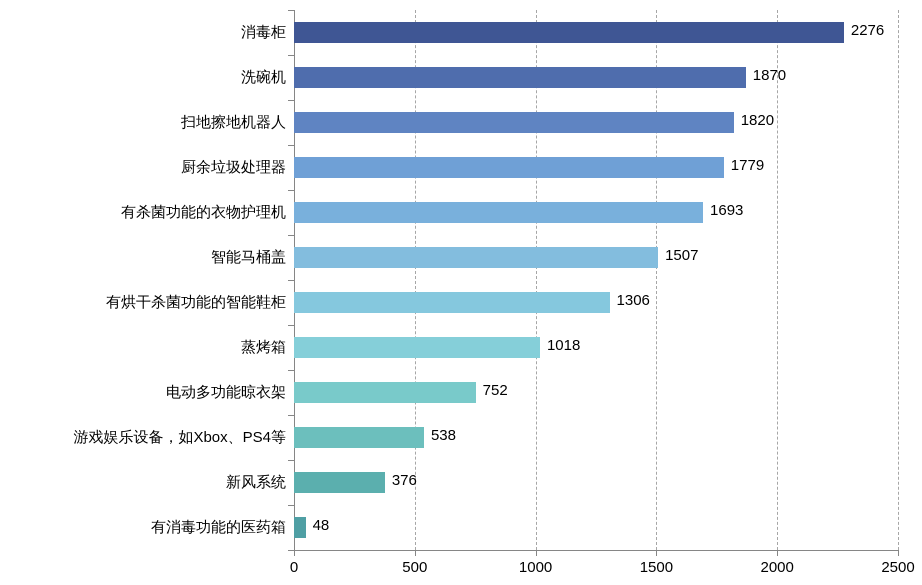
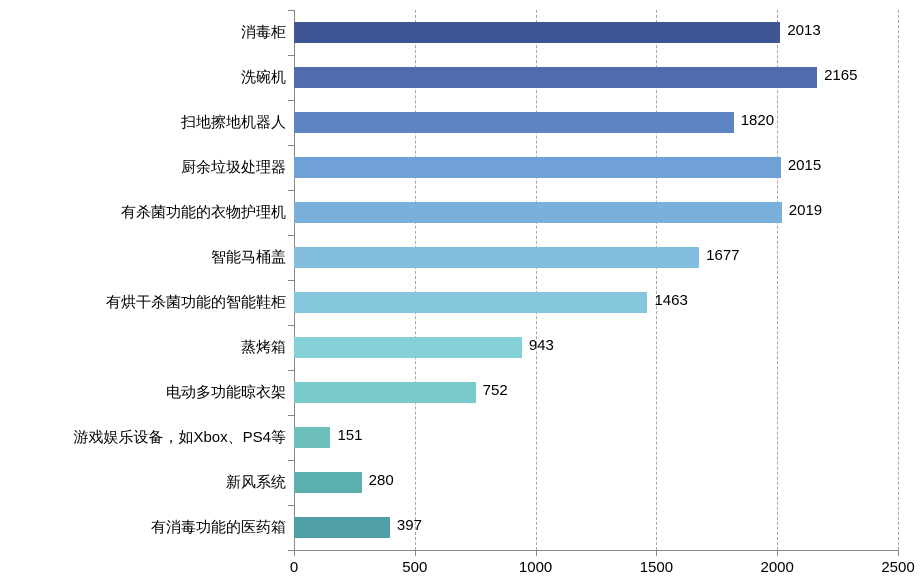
消毒柜: 2276 -> 2013
洗碗机: 1870 -> 2165
厨余垃圾处理器: 1779 -> 2015
有杀菌功能的衣物护理机: 1693 -> 2019
智能马桶盖: 1507 -> 1677
有烘干杀菌功能的智能鞋柜: 1306 -> 1463
蒸烤箱: 1018 -> 943
游戏娱乐设备，如Xbox、PS4等: 538 -> 151
新风系统: 376 -> 280
有消毒功能的医药箱: 48 -> 397
